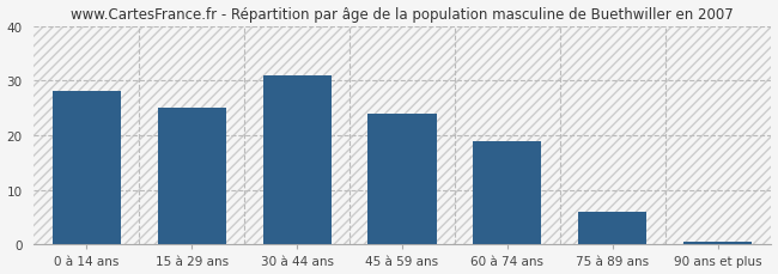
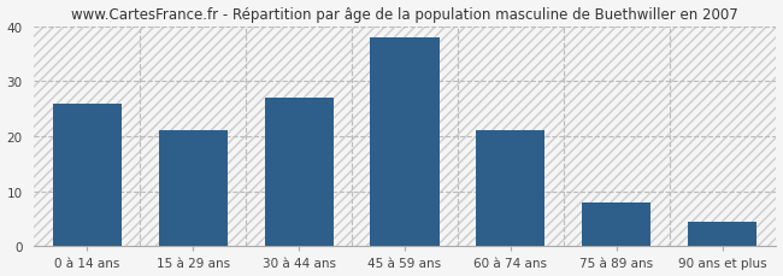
0 à 14 ans: 28.0 -> 26.0
15 à 29 ans: 25.0 -> 21.0
30 à 44 ans: 31.0 -> 27.0
45 à 59 ans: 24.0 -> 38.0
60 à 74 ans: 19.0 -> 21.0
75 à 89 ans: 6.0 -> 8.0
90 ans et plus: 0.5 -> 4.5
